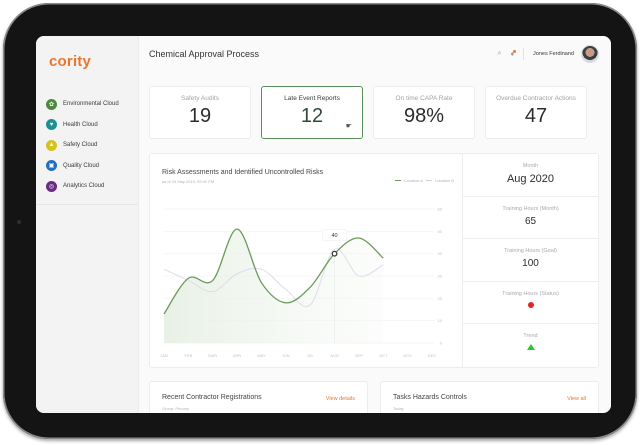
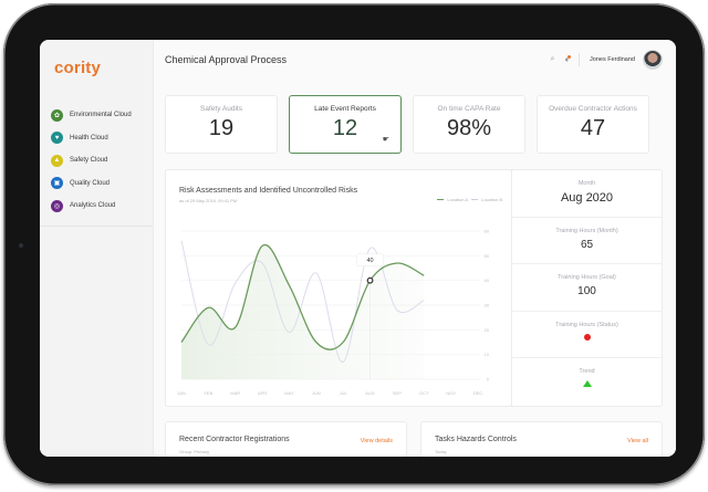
Location A/JAN: 13 -> 15
Location B/JAN: 33 -> 56
Location B/FEB: 28 -> 14
Location A/MAR: 28 -> 21
Location B/MAR: 23 -> 39
Location A/APR: 51 -> 54
Location B/APR: 31 -> 47
Location A/MAY: 27 -> 38
Location B/MAY: 33 -> 19
Location A/JUN: 18 -> 15
Location B/JUN: 24 -> 43
Location A/JUL: 25 -> 15
Location B/JUL: 17 -> 7
Location B/AUG: 42 -> 53
Location B/SEP: 30 -> 28
Location A/OCT: 38 -> 42
Location B/OCT: 35 -> 32
